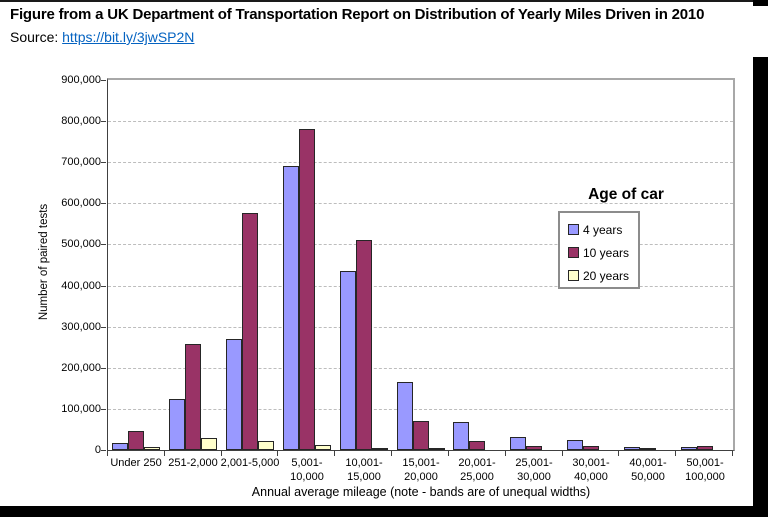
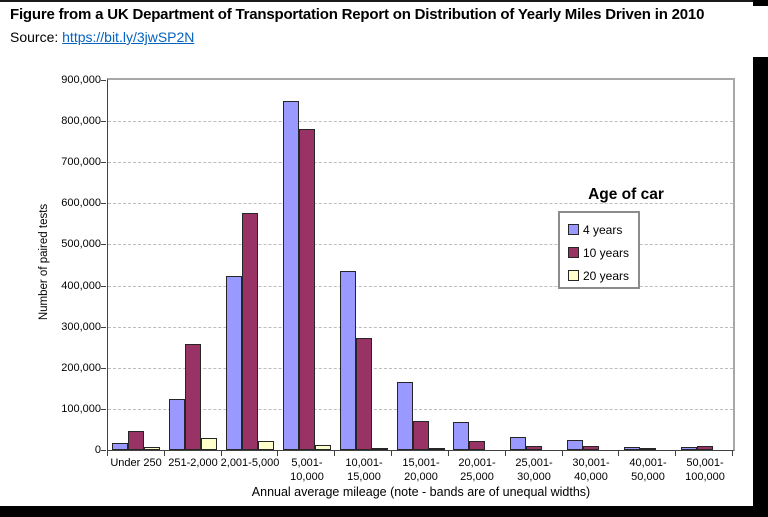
4 years/2,001-5,000: 270000 -> 420000
4 years/5,001- 10,000: 690000 -> 850000
10 years/10,001- 15,000: 510000 -> 270000
